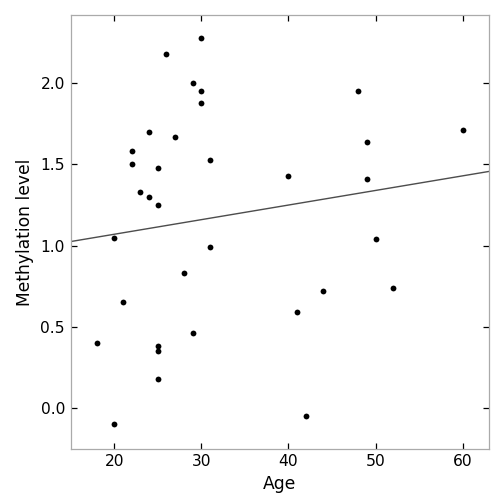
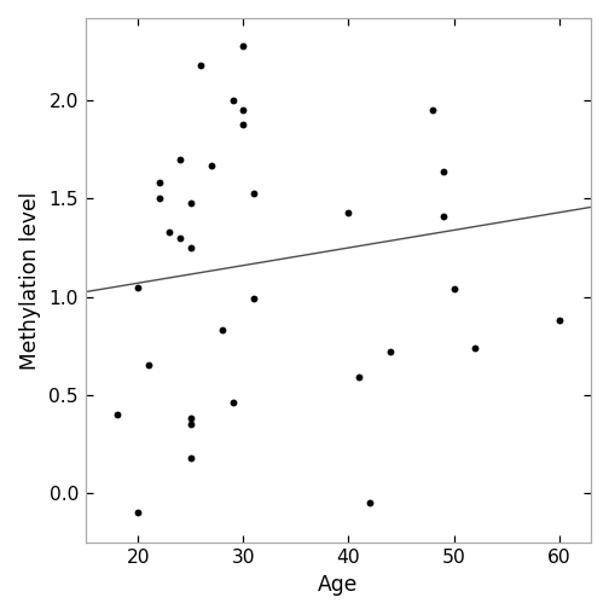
60: 1.71 -> 0.88
